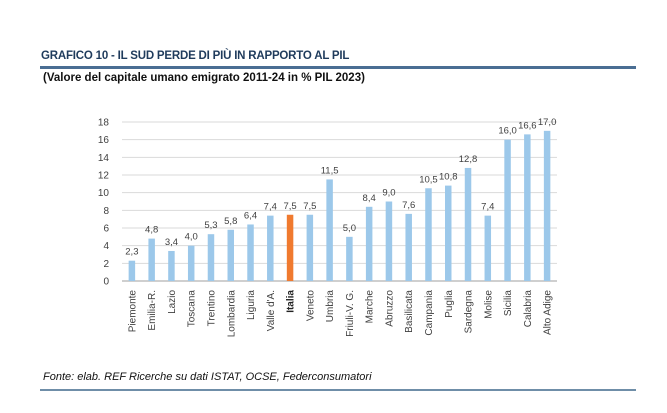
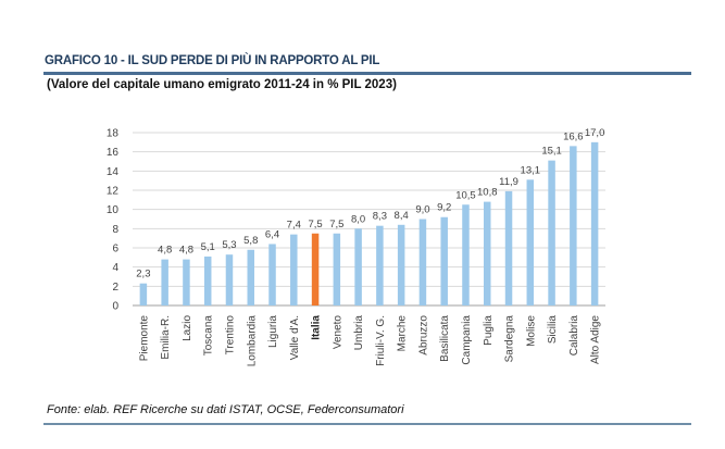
Lazio: 3,4 -> 4,8
Toscana: 4,0 -> 5,1
Umbria: 11,5 -> 8,0
Friuli-V. G.: 5,0 -> 8,3
Basilicata: 7,6 -> 9,2
Sardegna: 12,8 -> 11,9
Molise: 7,4 -> 13,1
Sicilia: 16,0 -> 15,1
